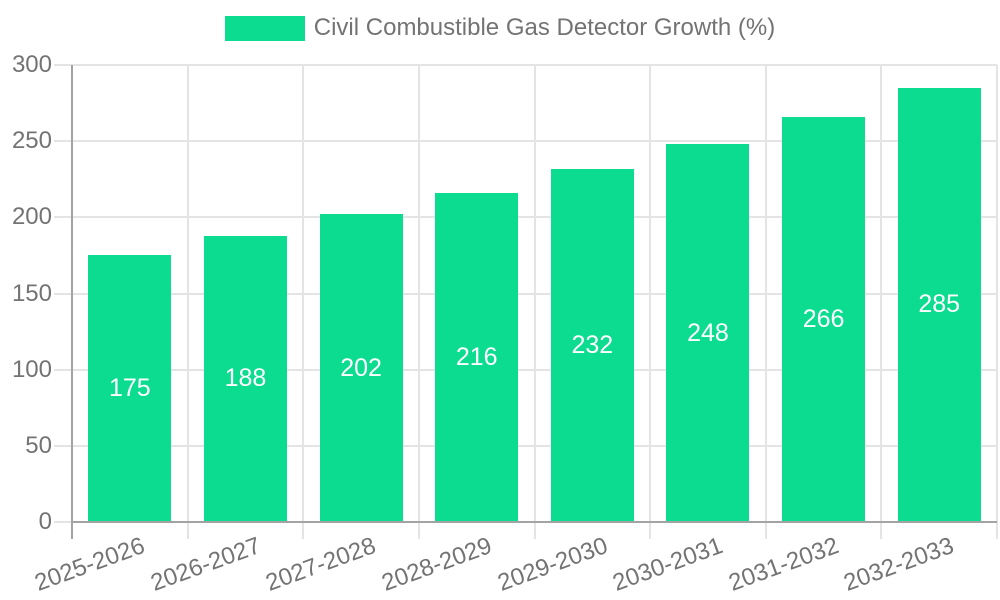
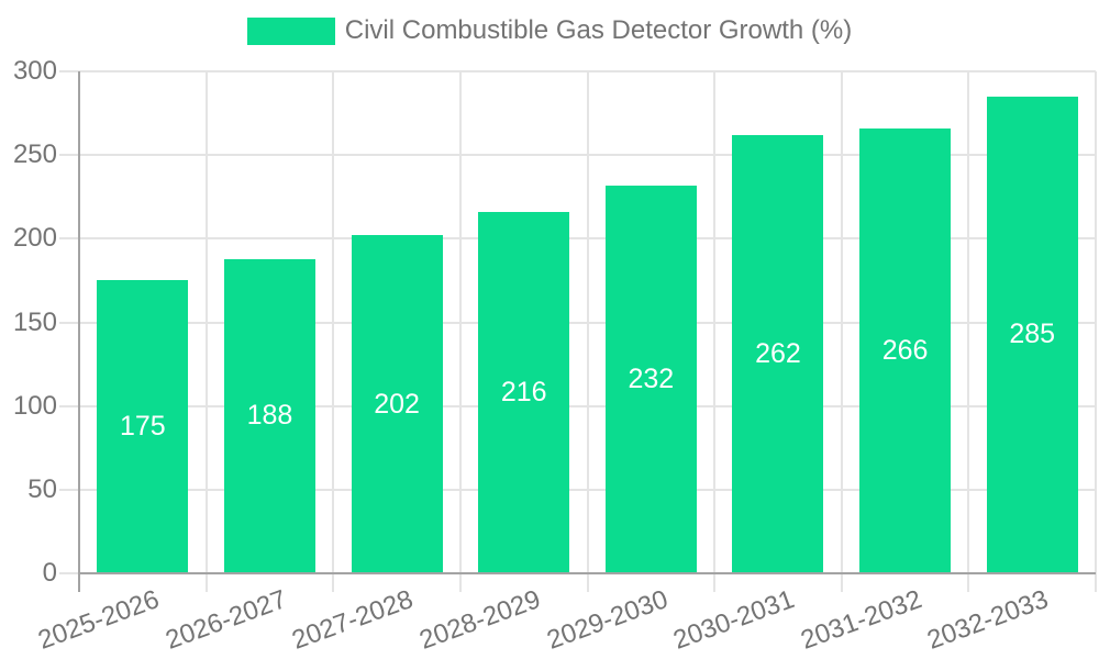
2030-2031: 248 -> 262
